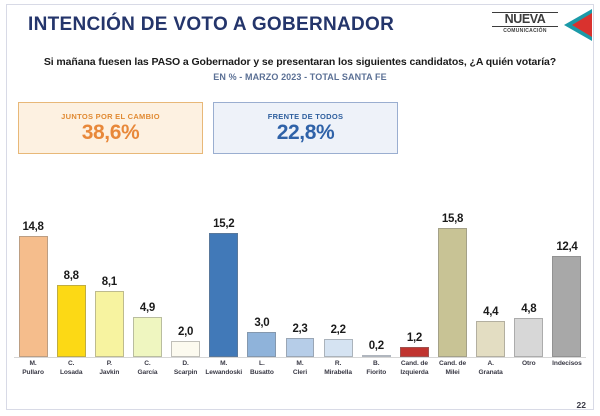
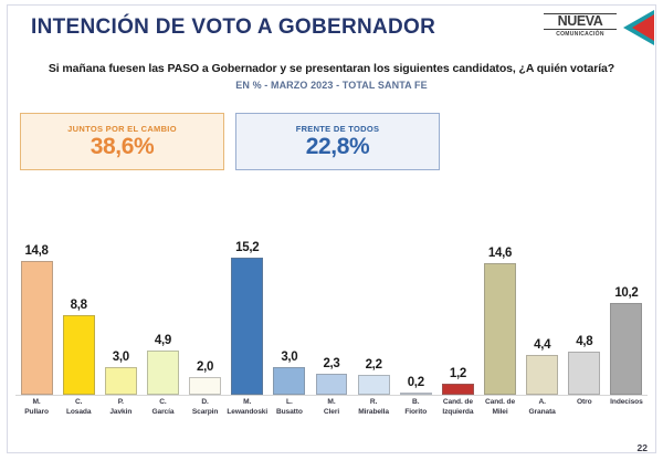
P. Javkin: 8,1 -> 3,0
Cand. de Milei: 15,8 -> 14,6
Indecisos: 12,4 -> 10,2
